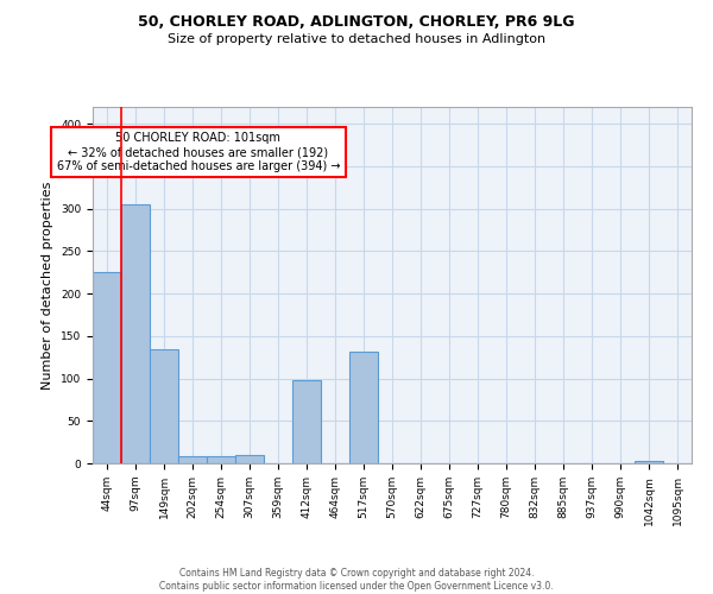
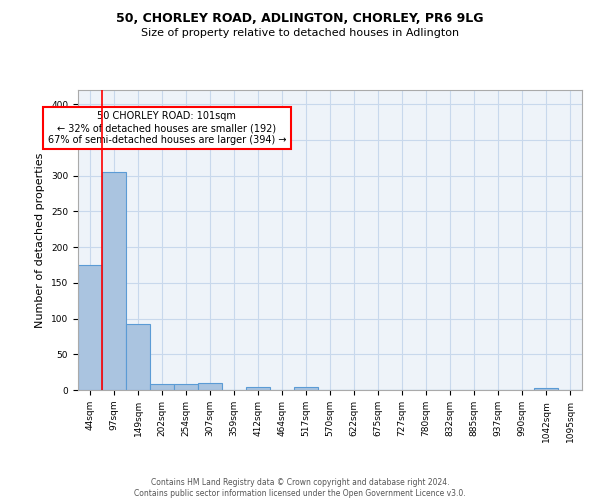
44sqm: 226 -> 175
149sqm: 134 -> 92
412sqm: 98 -> 4
517sqm: 132 -> 4
